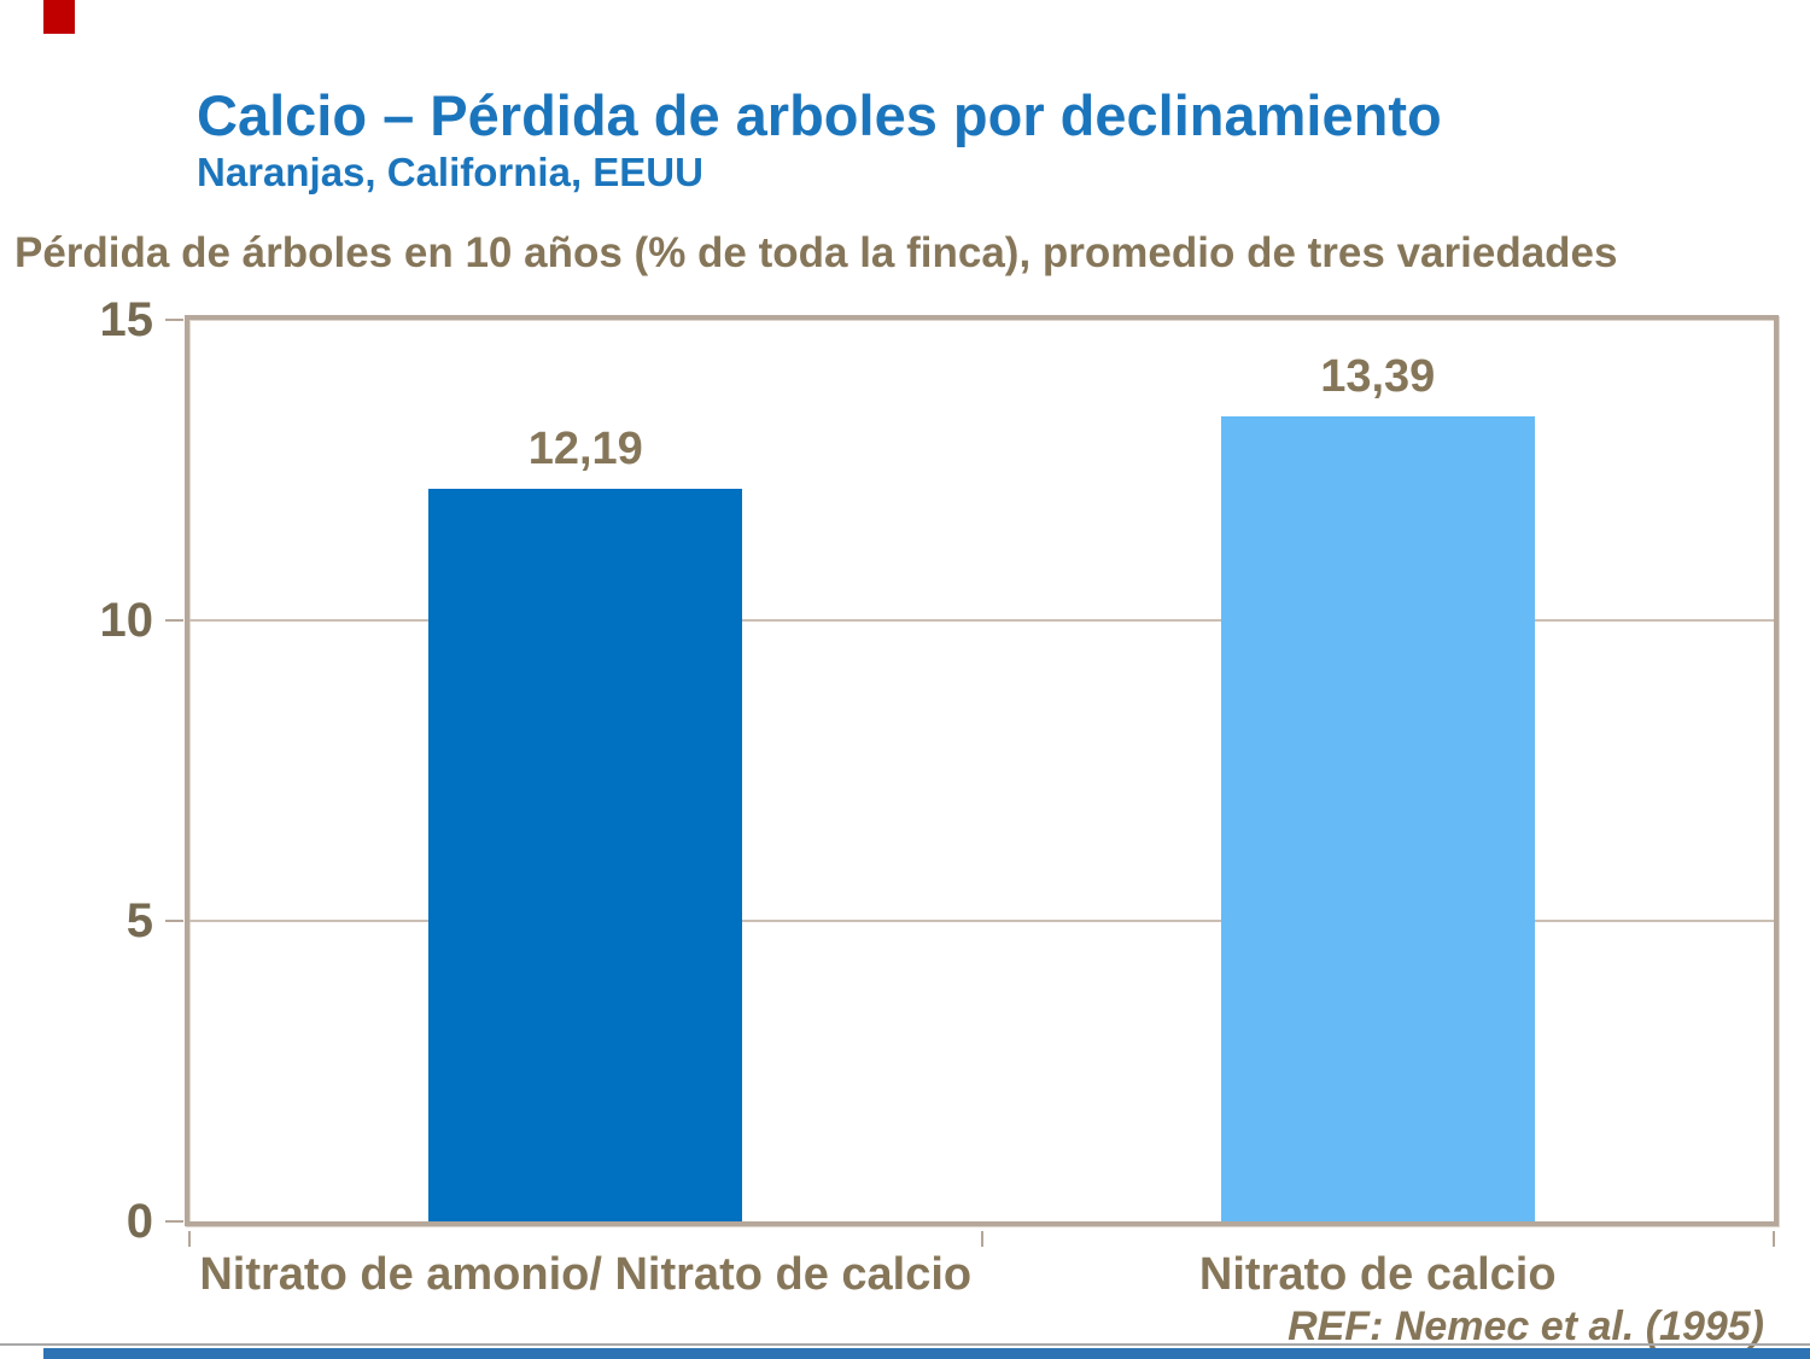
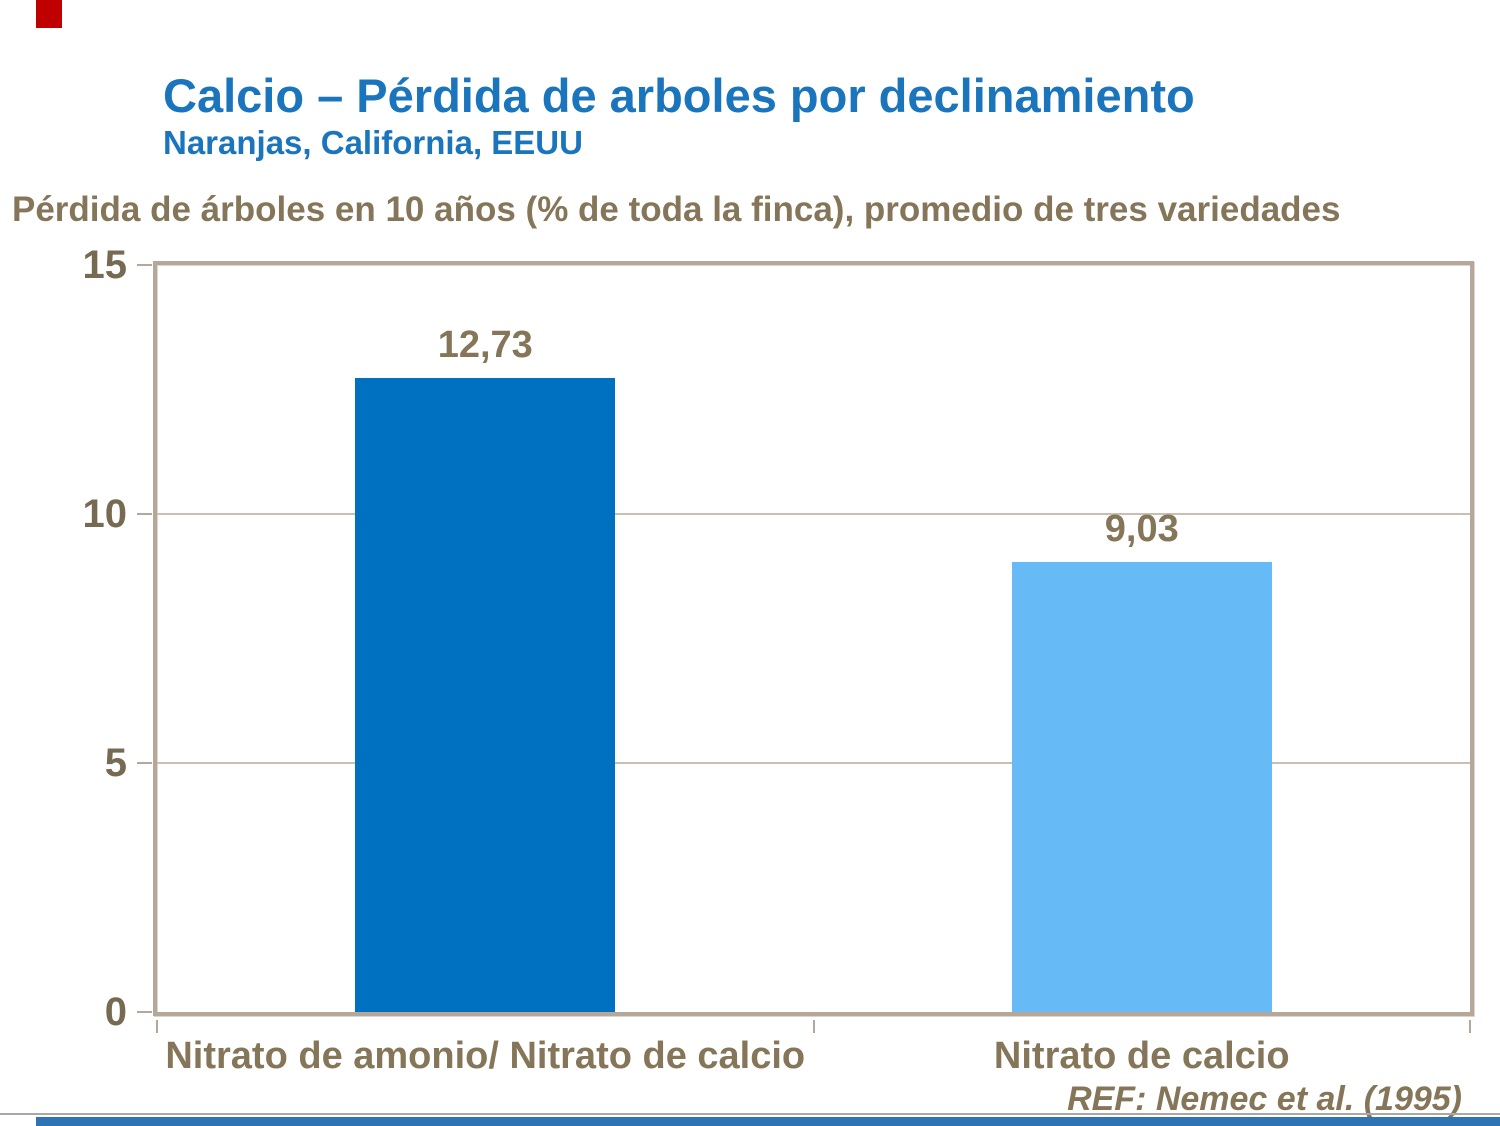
Nitrato de amonio/ Nitrato de calcio: 12,19 -> 12,73
Nitrato de calcio: 13,39 -> 9,03
